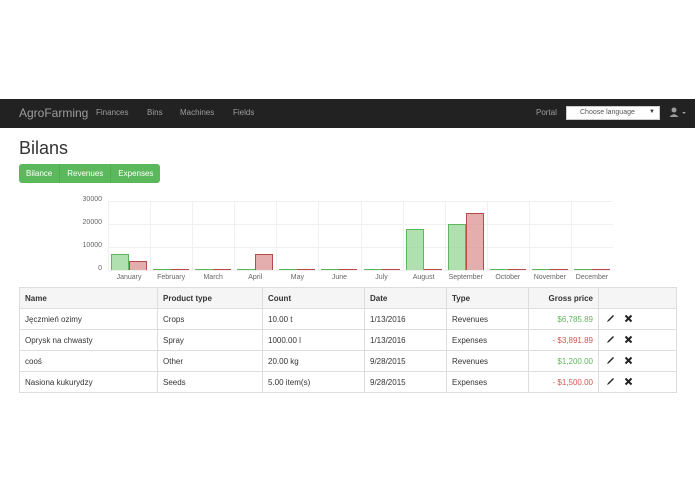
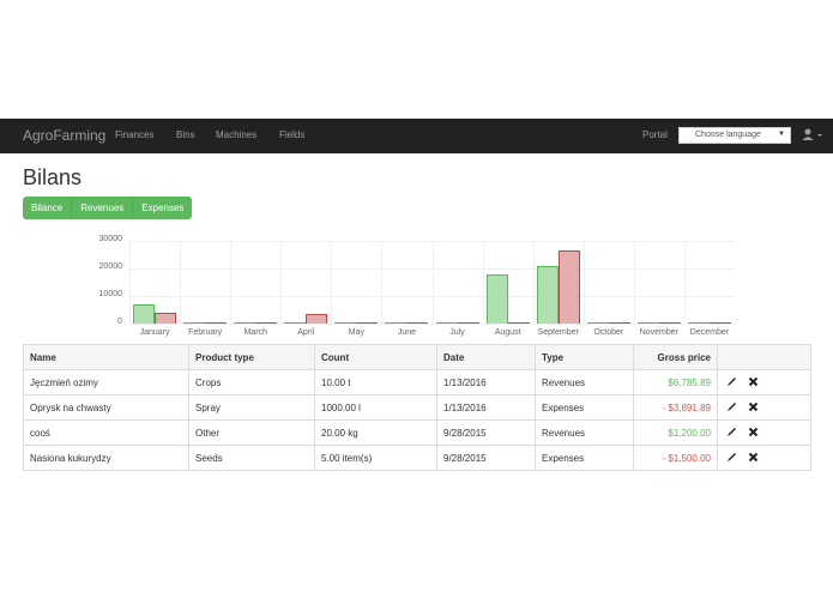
Expenses/April: 7000 -> 4000
Revenues/September: 20000 -> 21000
Expenses/September: 25000 -> 26000
